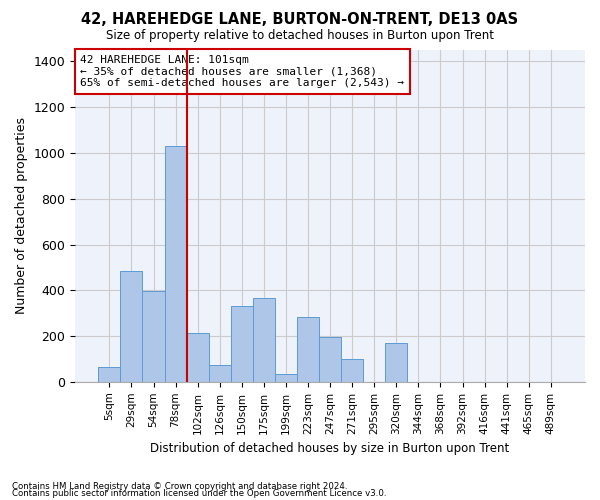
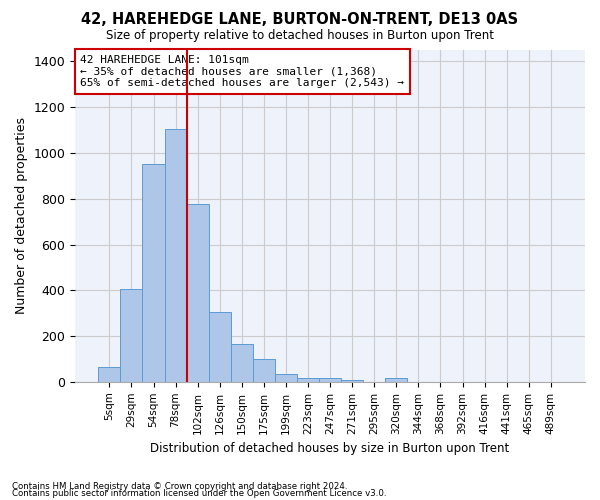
29sqm: 485 -> 405
54sqm: 395 -> 950
78sqm: 1030 -> 1105
102sqm: 215 -> 775
126sqm: 75 -> 305
150sqm: 330 -> 165
175sqm: 365 -> 100
223sqm: 285 -> 18
247sqm: 195 -> 18
271sqm: 100 -> 10
320sqm: 170 -> 18
